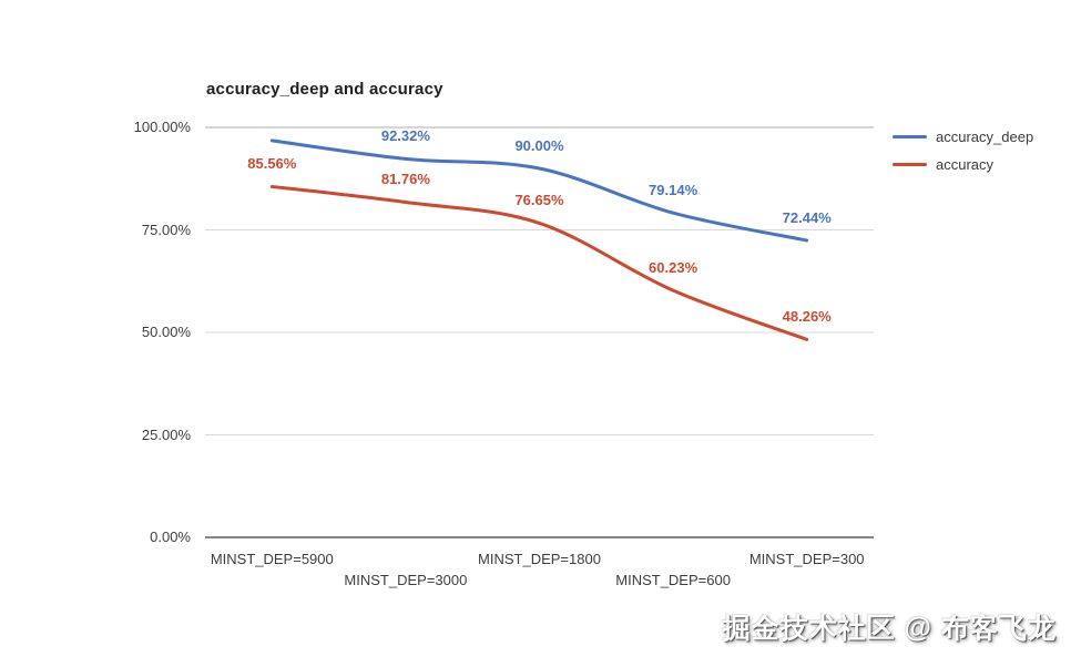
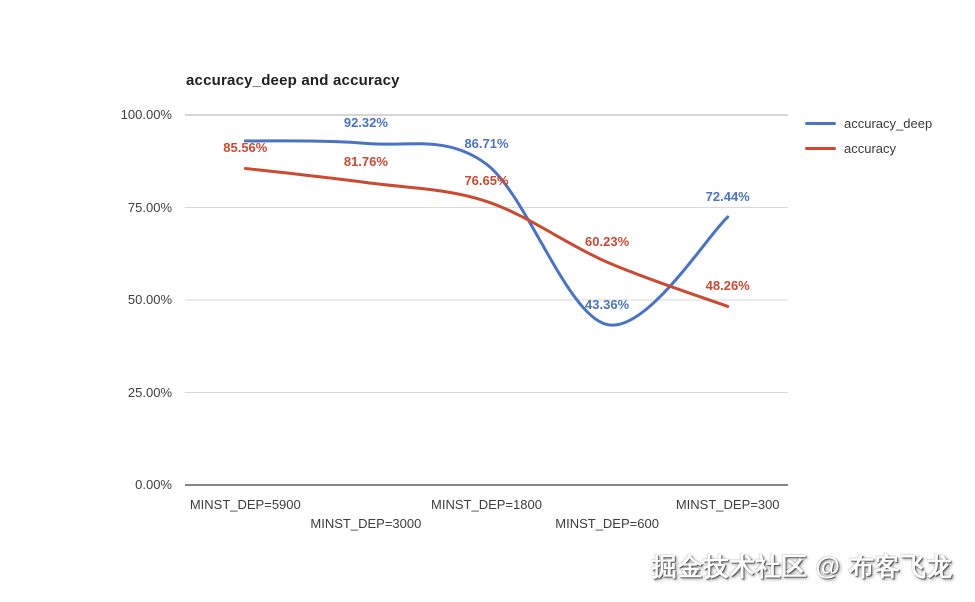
accuracy_deep/MINST_DEP=5900: 97% -> 93%
accuracy_deep/MINST_DEP=1800: 90.00% -> 86.71%
accuracy_deep/MINST_DEP=600: 79.14% -> 43.36%
